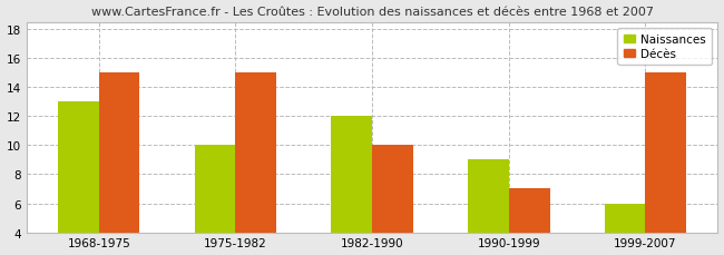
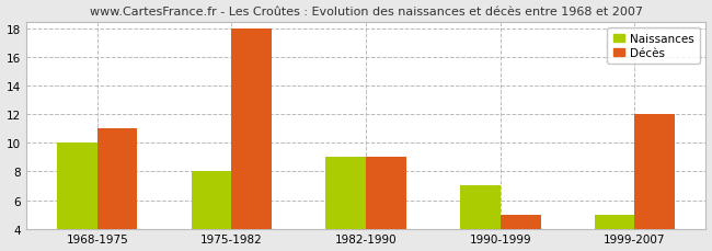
Naissances/1968-1975: 13 -> 10
Décès/1968-1975: 15 -> 11
Naissances/1975-1982: 10 -> 8
Décès/1975-1982: 15 -> 18
Naissances/1982-1990: 12 -> 9
Décès/1982-1990: 10 -> 9
Naissances/1990-1999: 9 -> 7
Décès/1990-1999: 7 -> 5
Naissances/1999-2007: 6 -> 5
Décès/1999-2007: 15 -> 12
